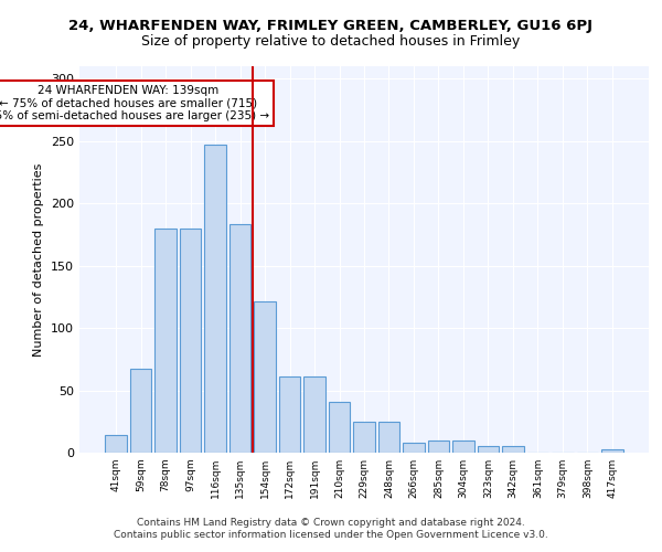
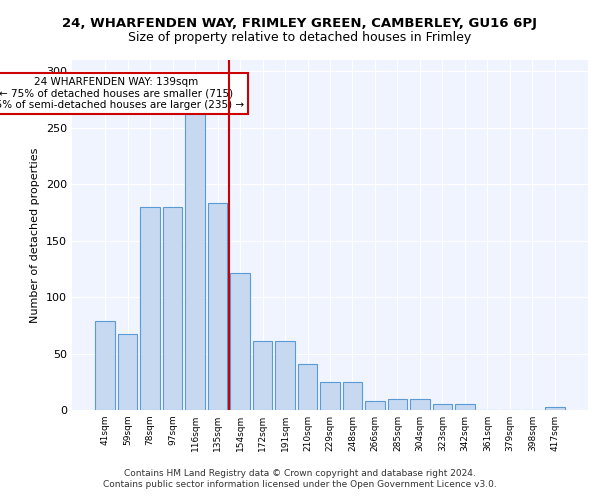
41sqm: 14 -> 79
116sqm: 247 -> 264
